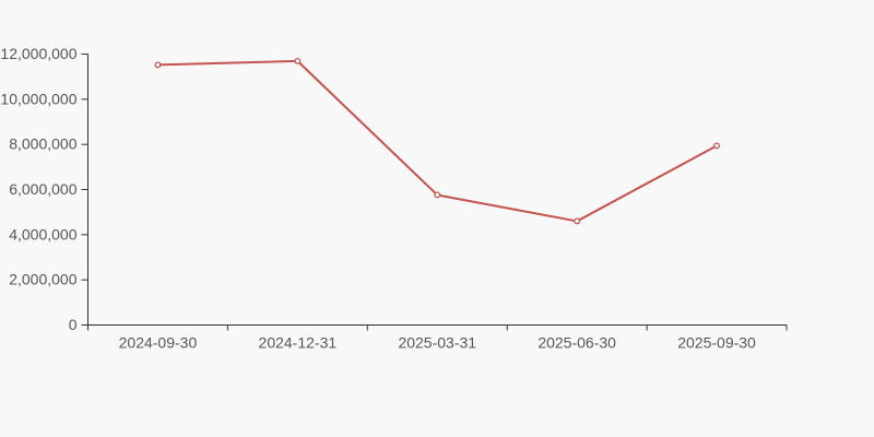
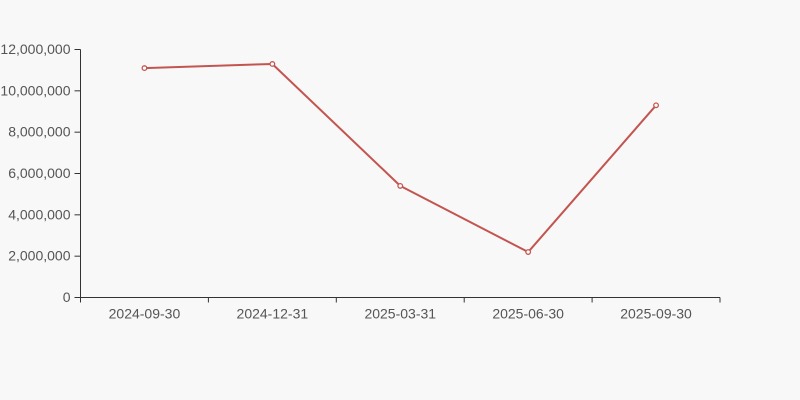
2024-09-30: 11500000 -> 11100000
2024-12-31: 11700000 -> 11300000
2025-03-31: 5800000 -> 5400000
2025-06-30: 4600000 -> 2200000
2025-09-30: 7900000 -> 9300000
